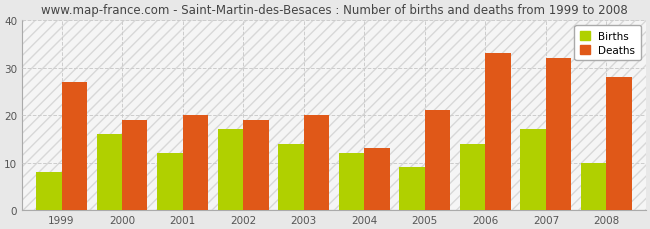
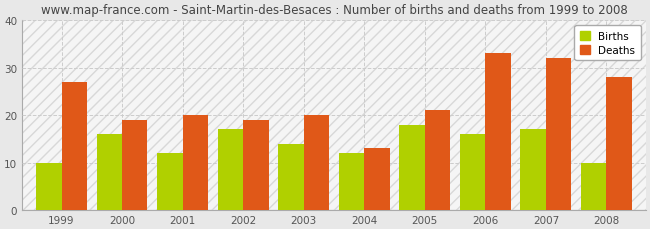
Births/1999: 8 -> 10
Births/2005: 9 -> 18
Births/2006: 14 -> 16
